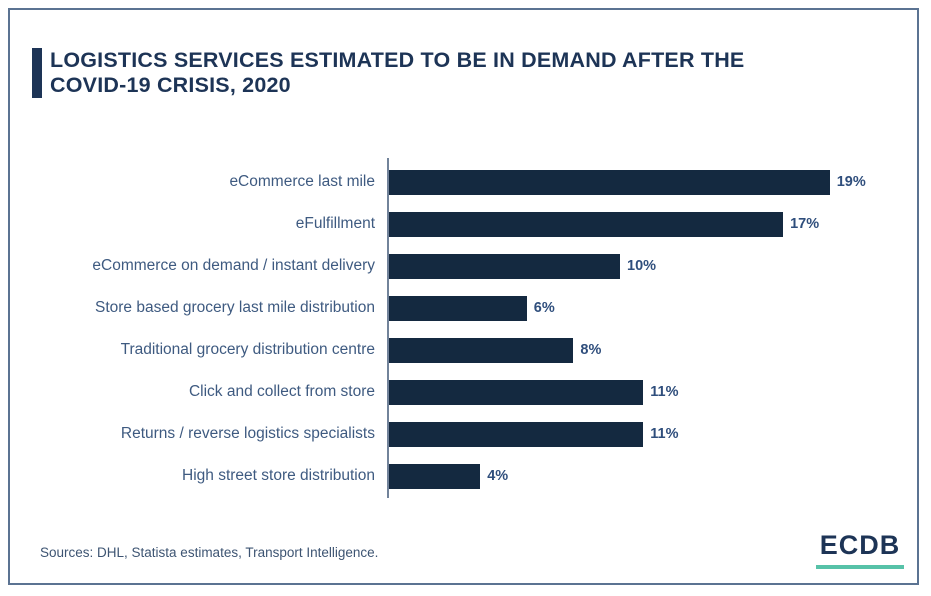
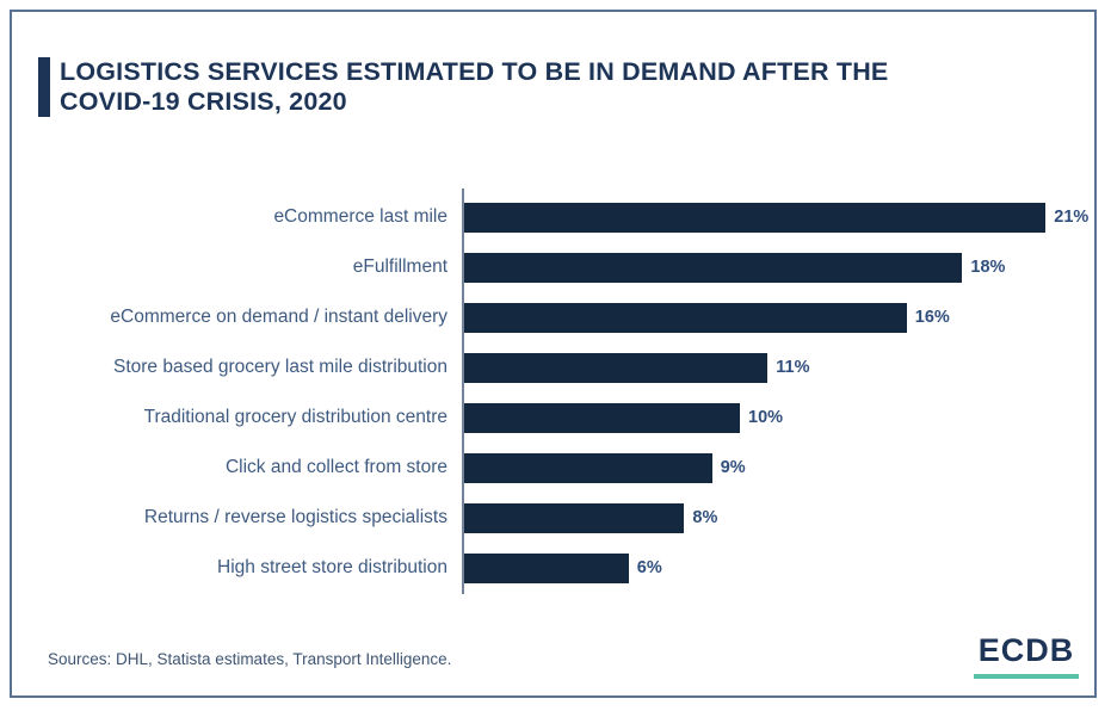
eCommerce last mile: 19% -> 21%
eFulfillment: 17% -> 18%
eCommerce on demand / instant delivery: 10% -> 16%
Store based grocery last mile distribution: 6% -> 11%
Traditional grocery distribution centre: 8% -> 10%
Click and collect from store: 11% -> 9%
Returns / reverse logistics specialists: 11% -> 8%
High street store distribution: 4% -> 6%
